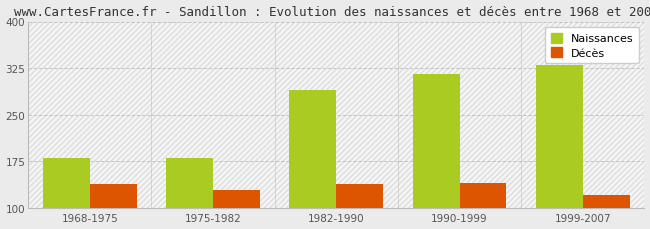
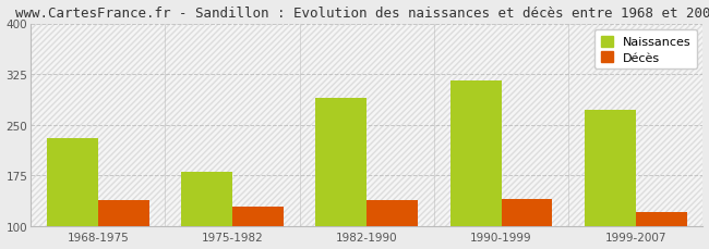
Naissances/1968-1975: 180 -> 230
Naissances/1999-2007: 330 -> 272
